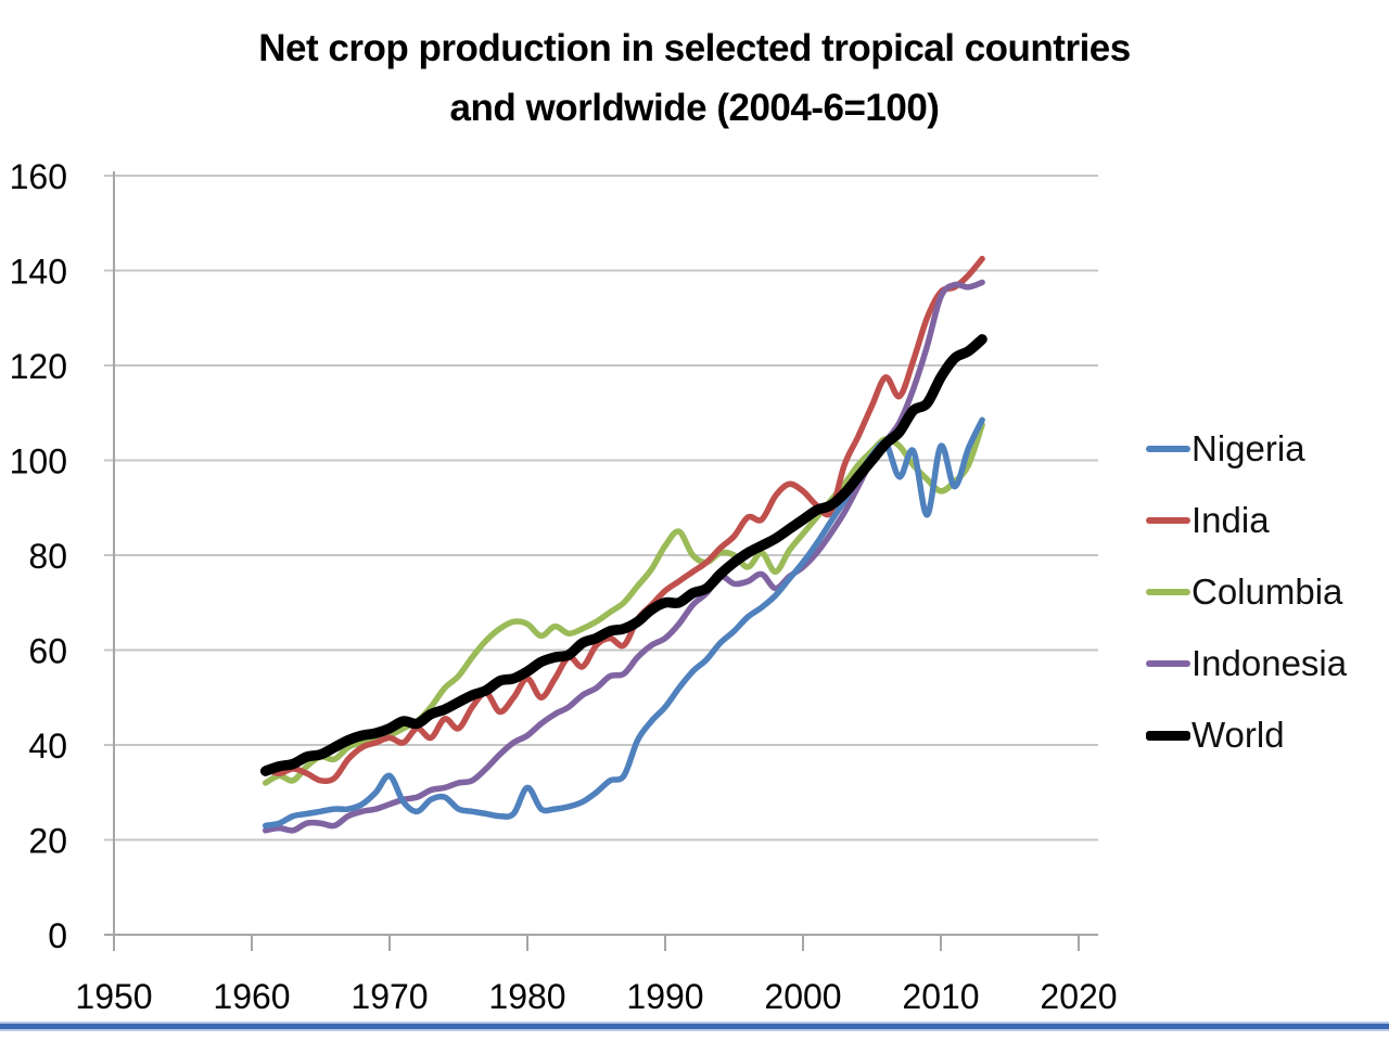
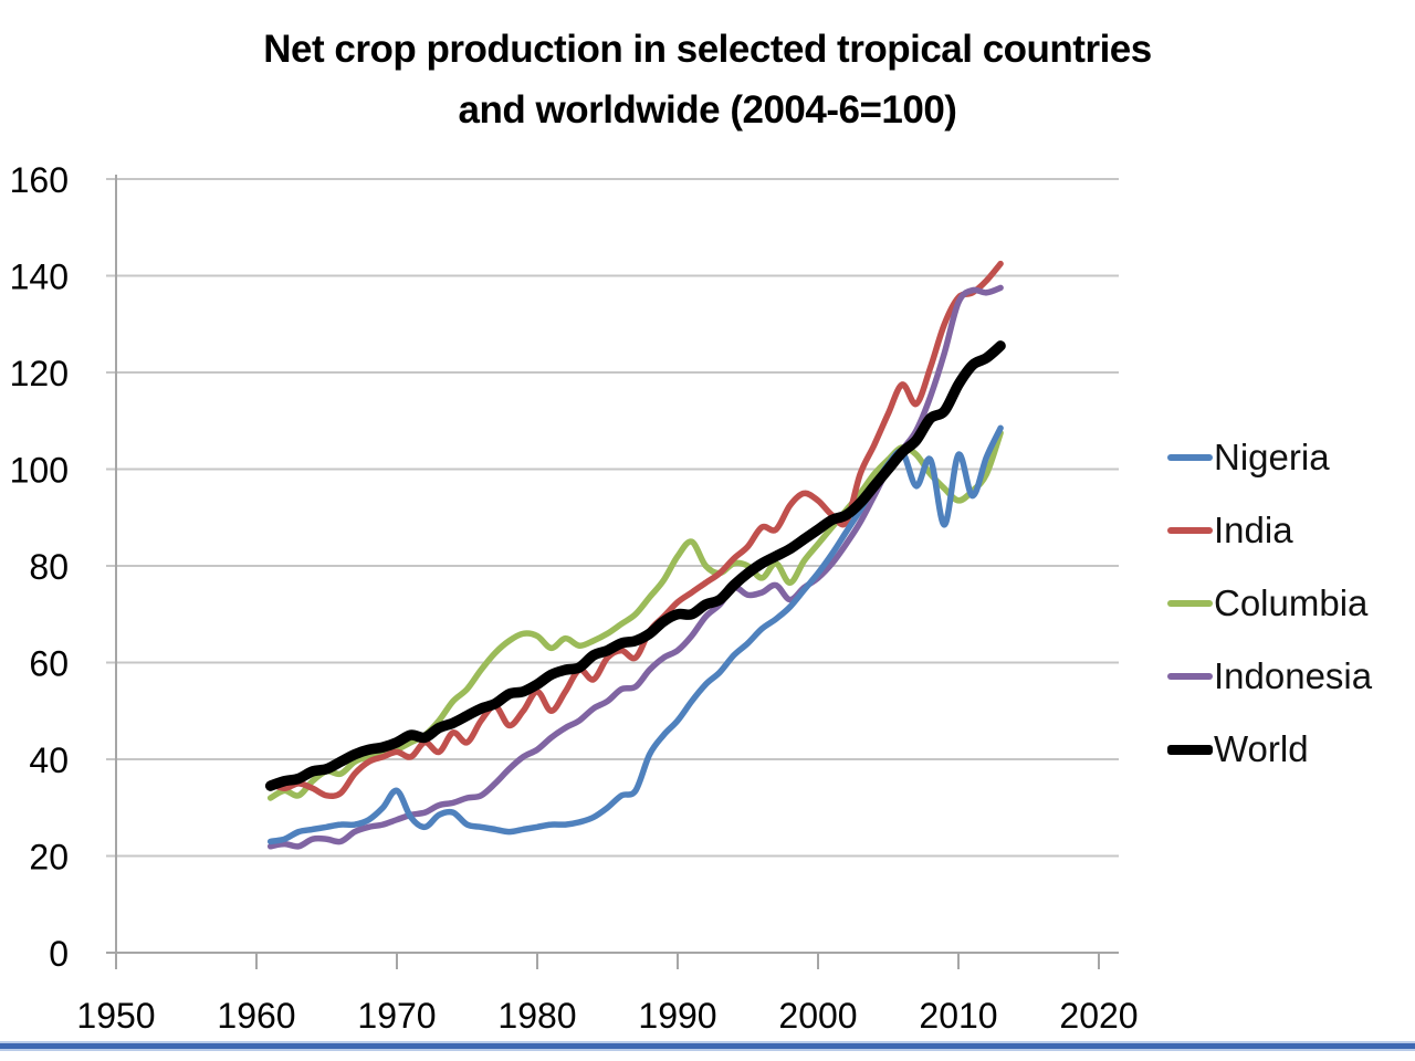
Nigeria/1980: 31 -> 26
